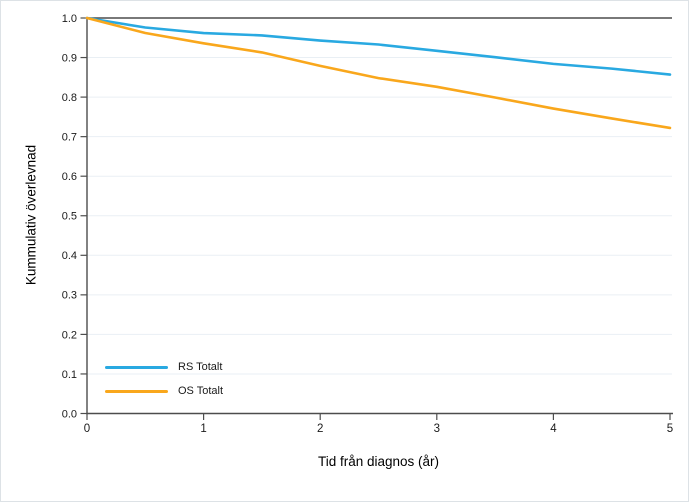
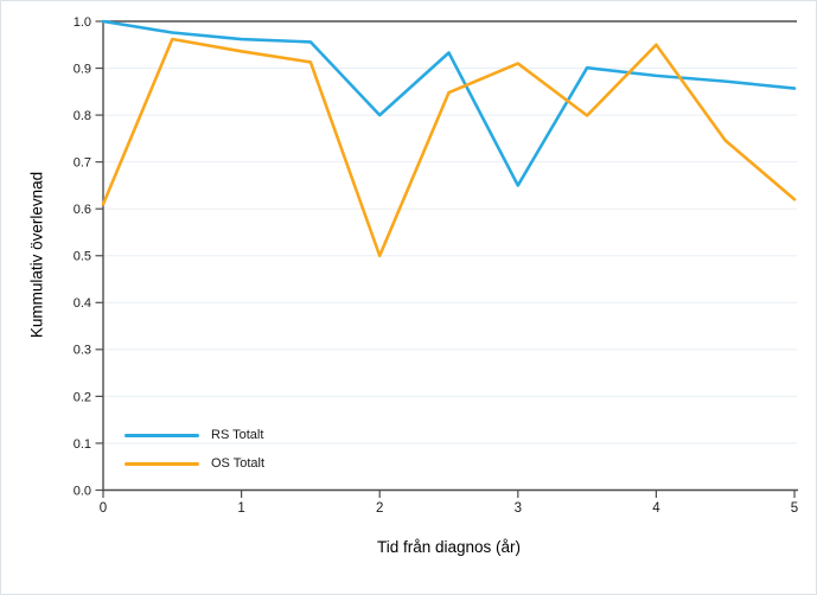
OS Totalt/0: 1.00 -> 0.61
RS Totalt/2: 0.94 -> 0.80
OS Totalt/2: 0.88 -> 0.50
RS Totalt/3: 0.92 -> 0.65
OS Totalt/3: 0.83 -> 0.91
OS Totalt/4: 0.77 -> 0.95
OS Totalt/5: 0.72 -> 0.62
